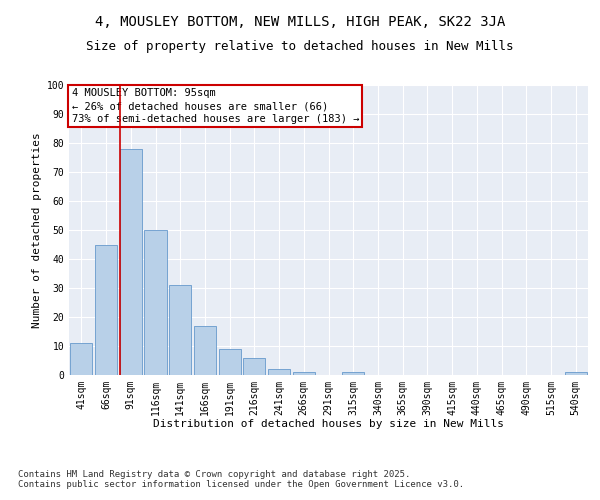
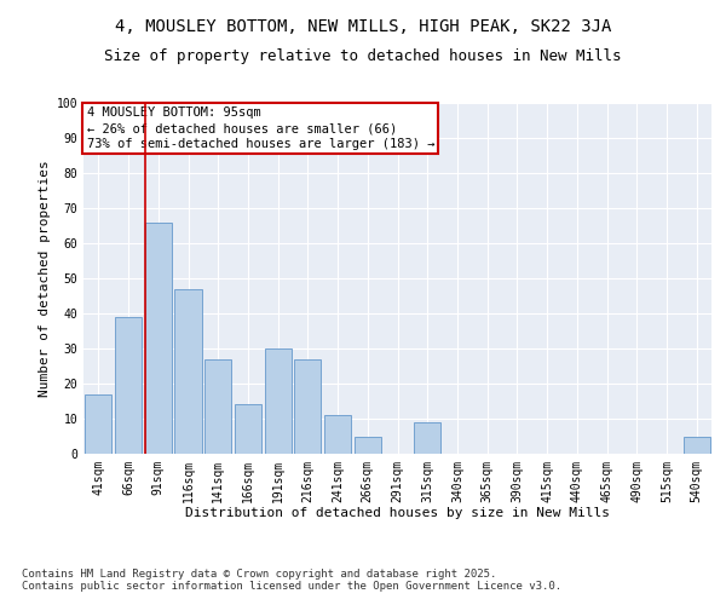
41sqm: 11 -> 17
66sqm: 45 -> 39
91sqm: 78 -> 66
116sqm: 50 -> 47
141sqm: 31 -> 27
166sqm: 17 -> 14
191sqm: 9 -> 30
216sqm: 6 -> 27
241sqm: 2 -> 11
266sqm: 1 -> 5
315sqm: 1 -> 9
540sqm: 1 -> 5
